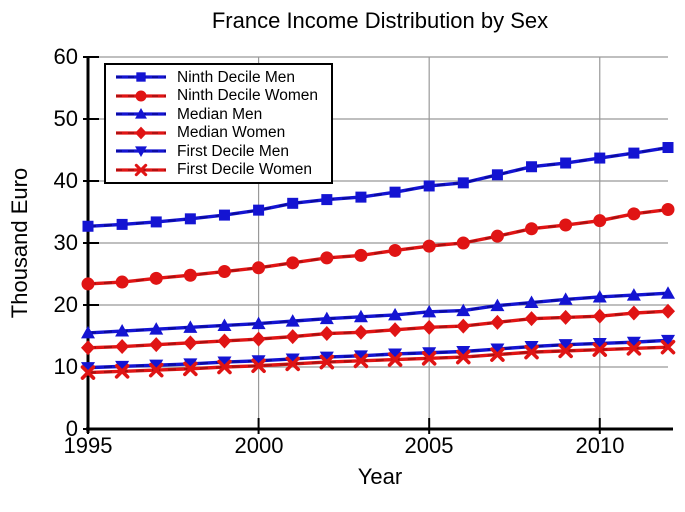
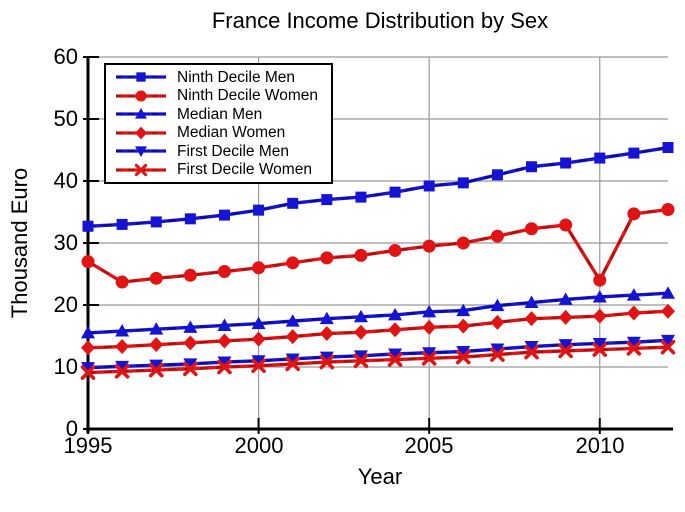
Ninth Decile Women/1995: 23 -> 27
Ninth Decile Women/2010: 34 -> 24
